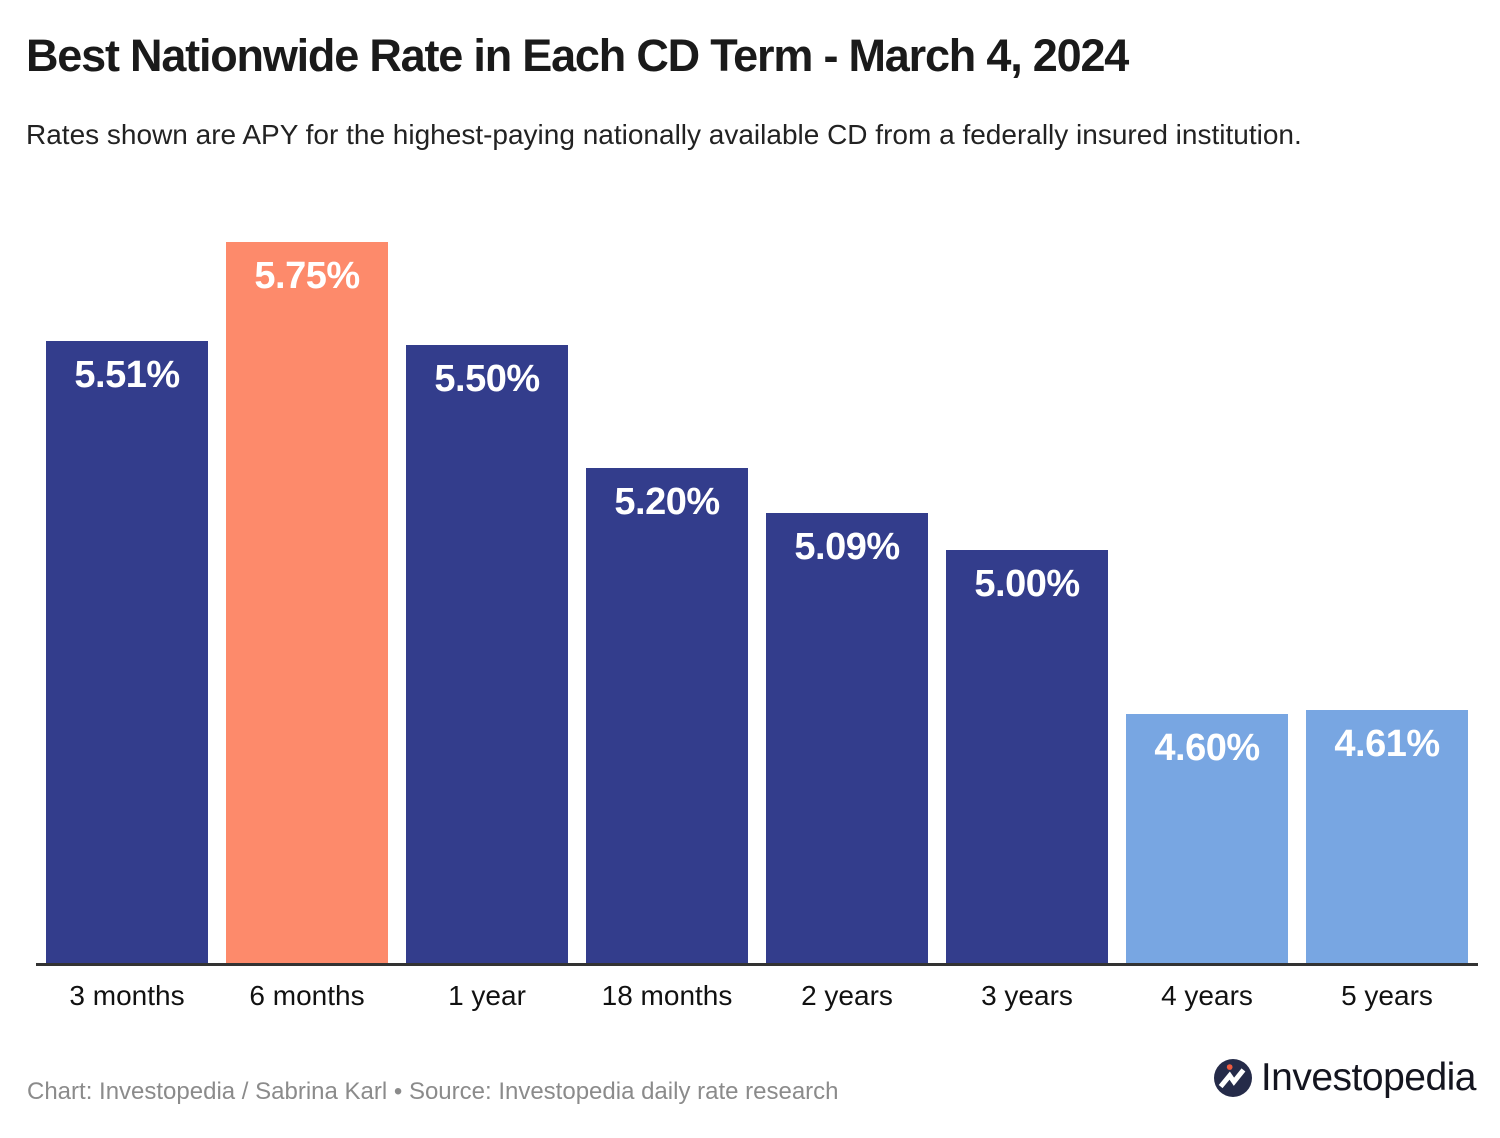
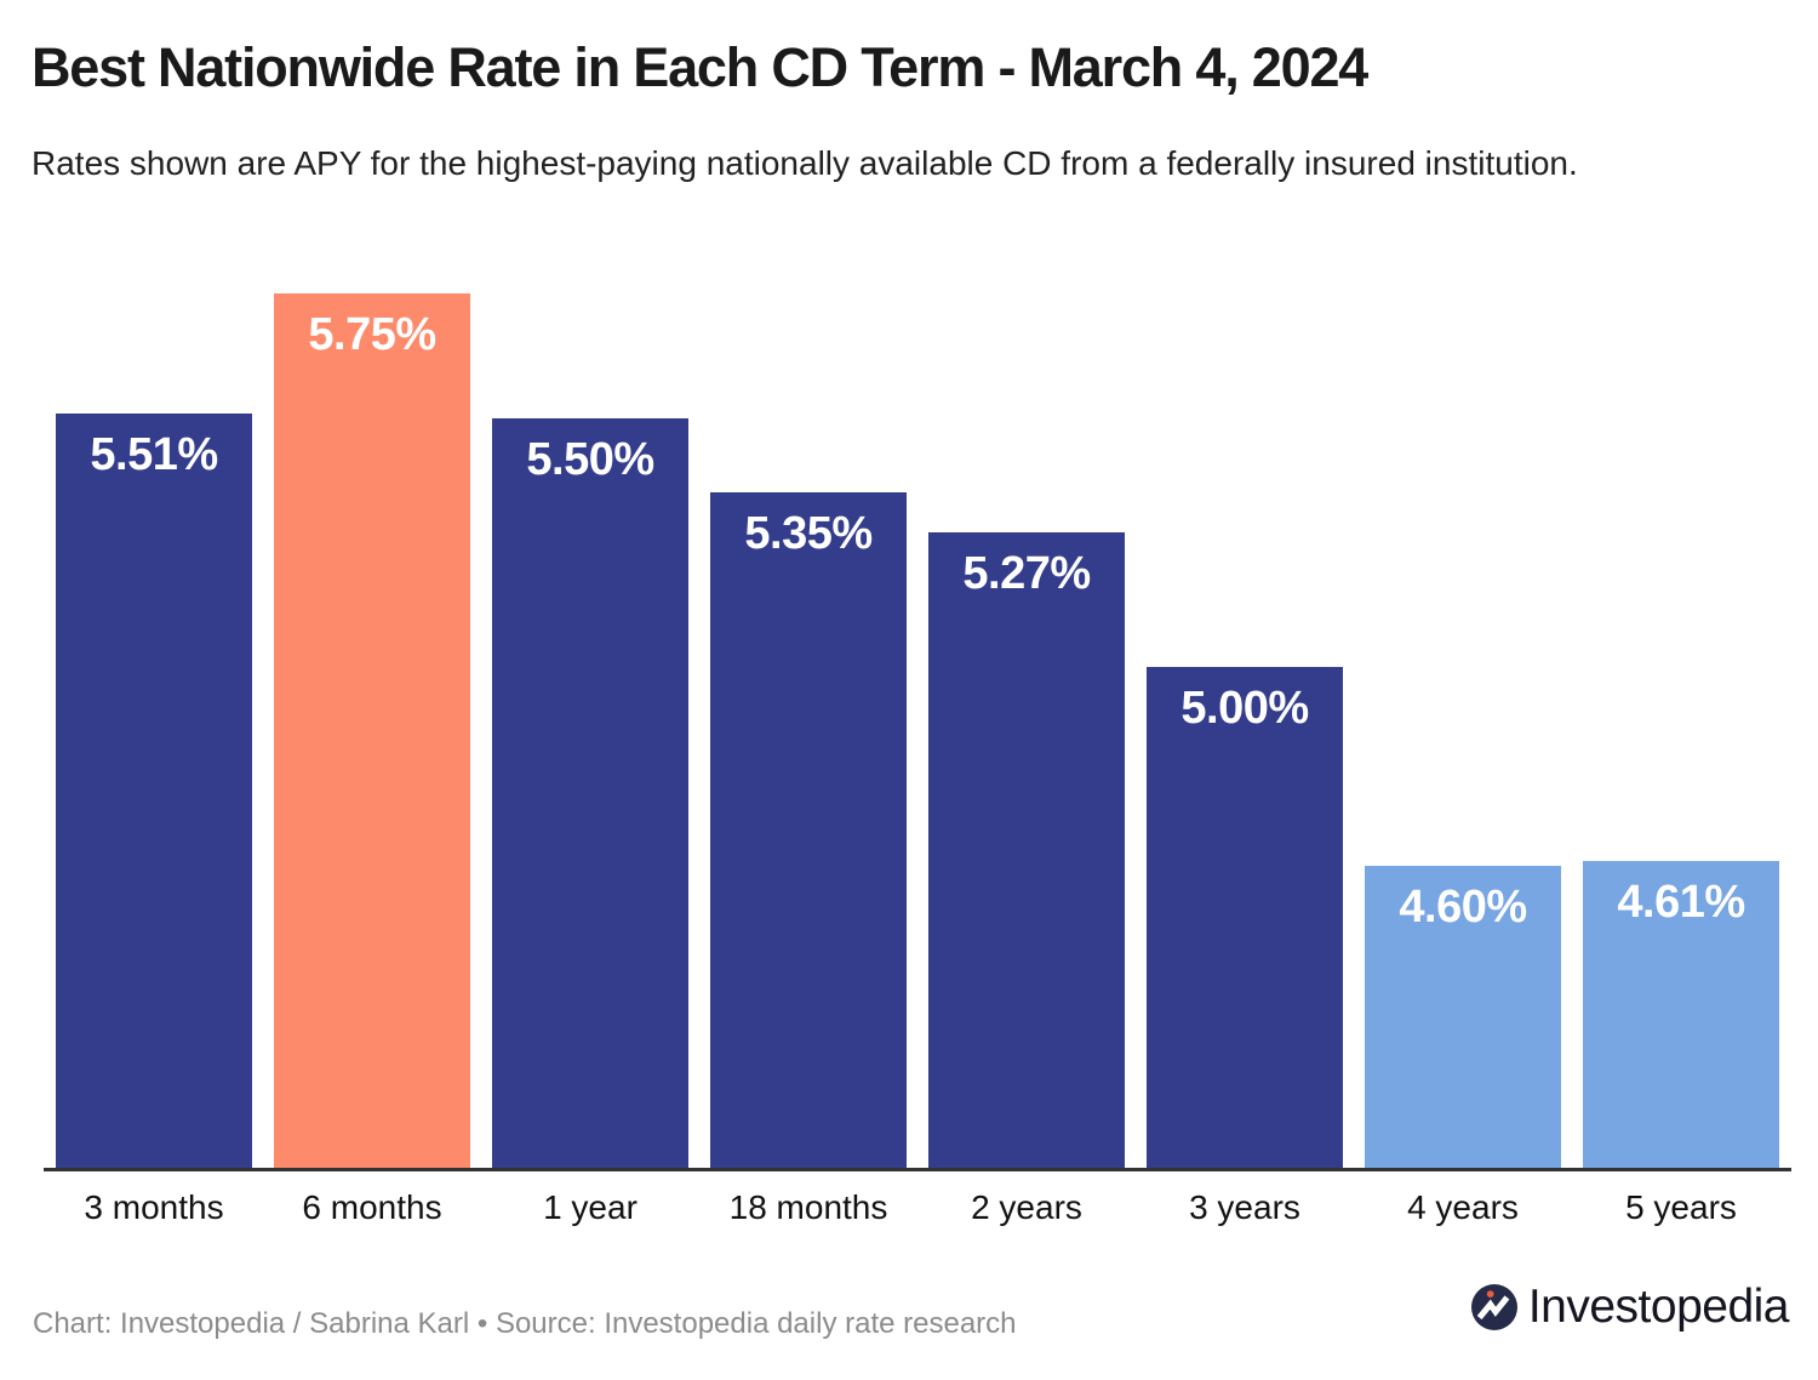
18 months: 5.20% -> 5.35%
2 years: 5.09% -> 5.27%
